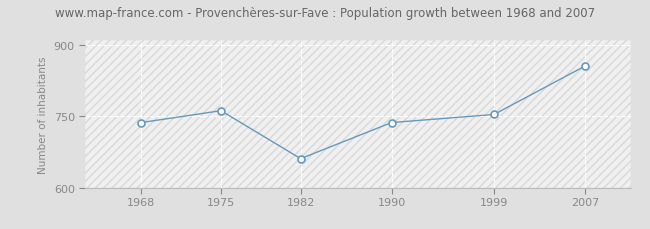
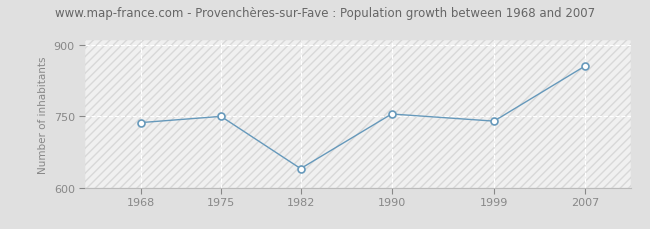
1975: 762 -> 750
1982: 661 -> 640
1990: 737 -> 755
1999: 754 -> 740
